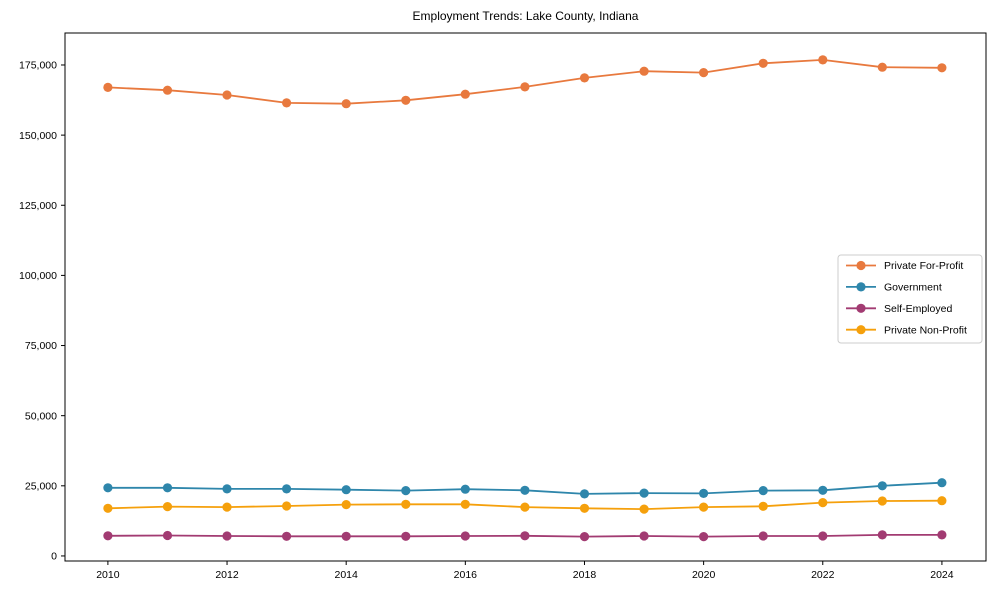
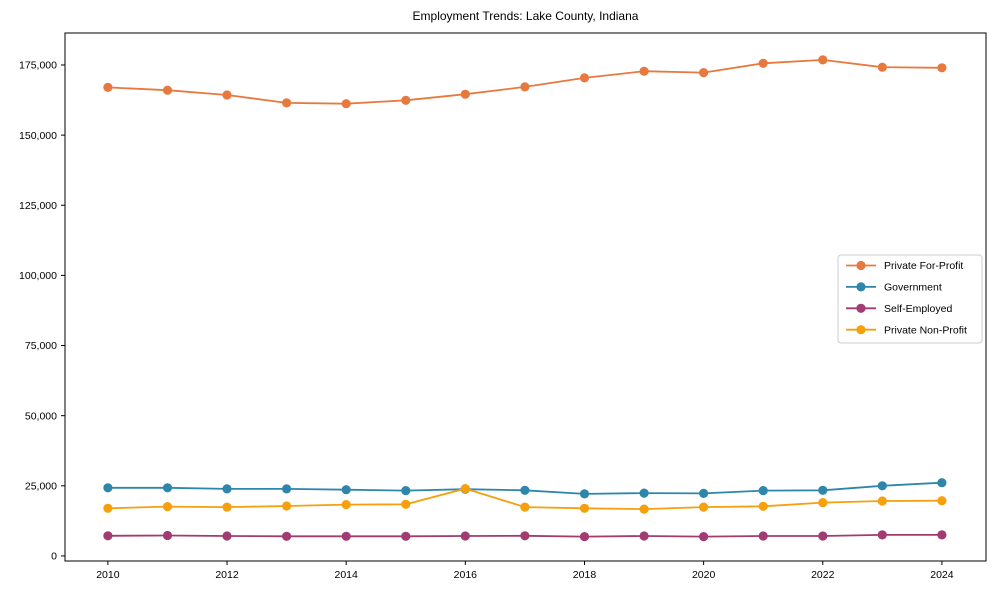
Private Non-Profit/2016: 18000 -> 24000
